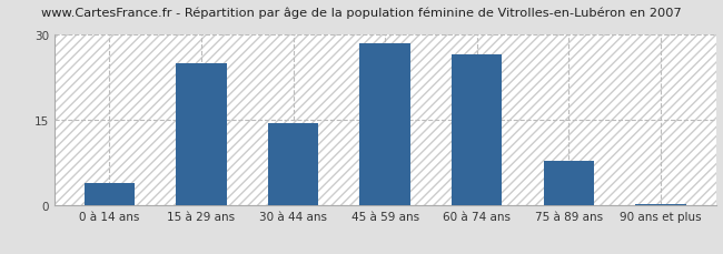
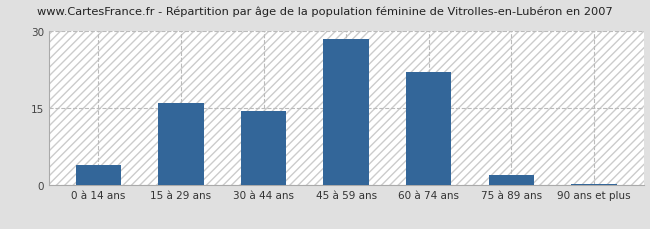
15 à 29 ans: 25.0 -> 16.0
60 à 74 ans: 26.6 -> 22.0
75 à 89 ans: 7.8 -> 2.0
